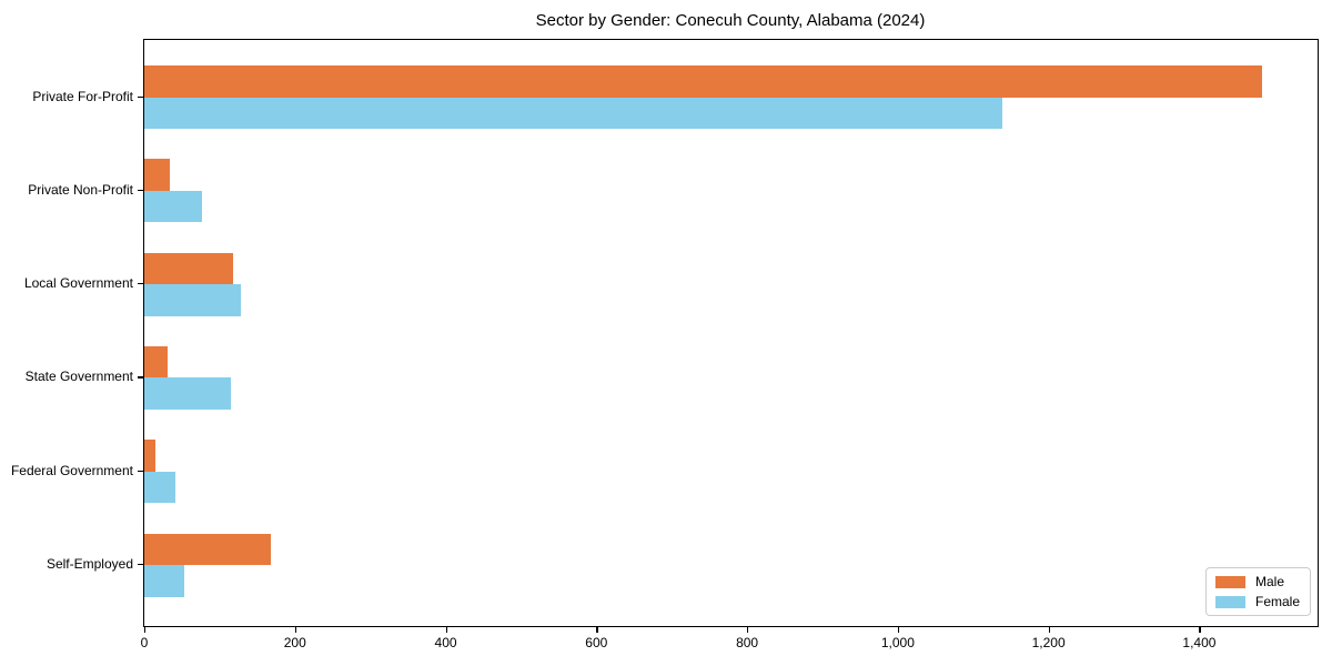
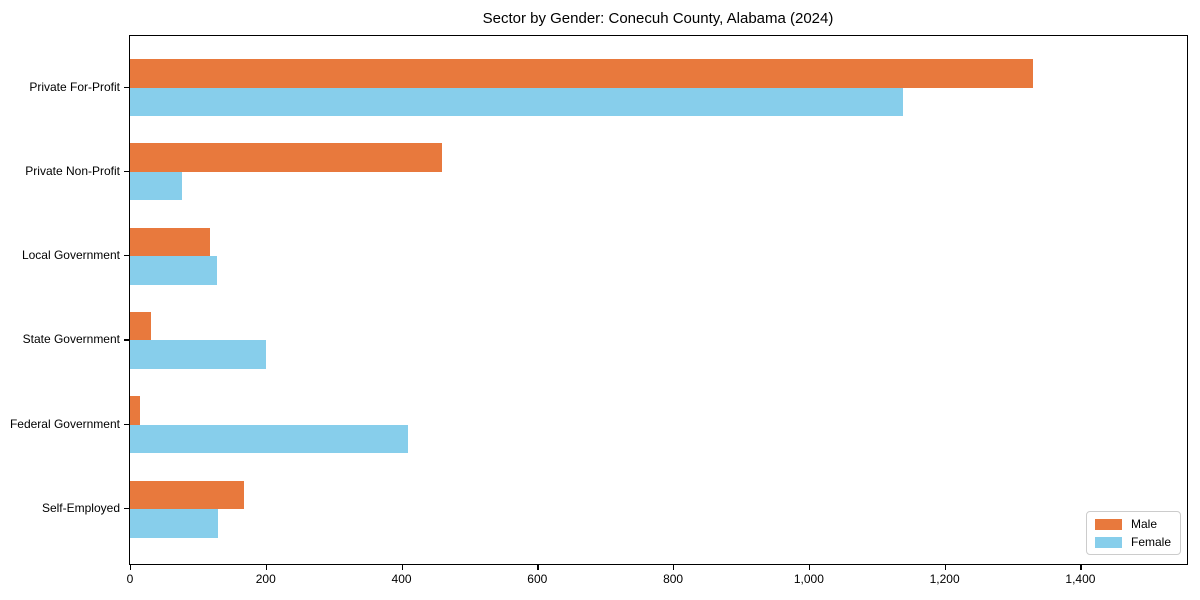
Male/Private For-Profit: 1480 -> 1330
Male/Private Non-Profit: 30 -> 460
Female/State Government: 120 -> 200
Female/Federal Government: 40 -> 410
Female/Self-Employed: 50 -> 130
